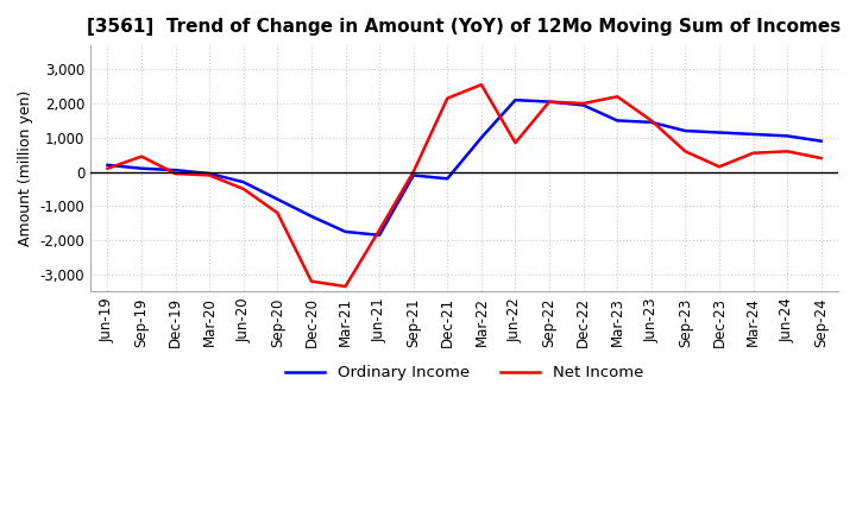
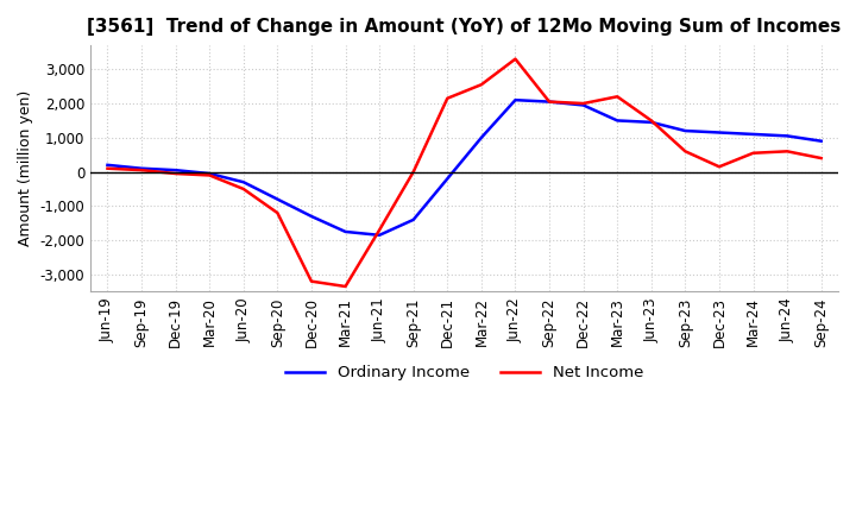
Net Income/Sep-19: 450 -> 50
Ordinary Income/Sep-21: -100 -> -1,400
Net Income/Jun-22: 850 -> 3,300
